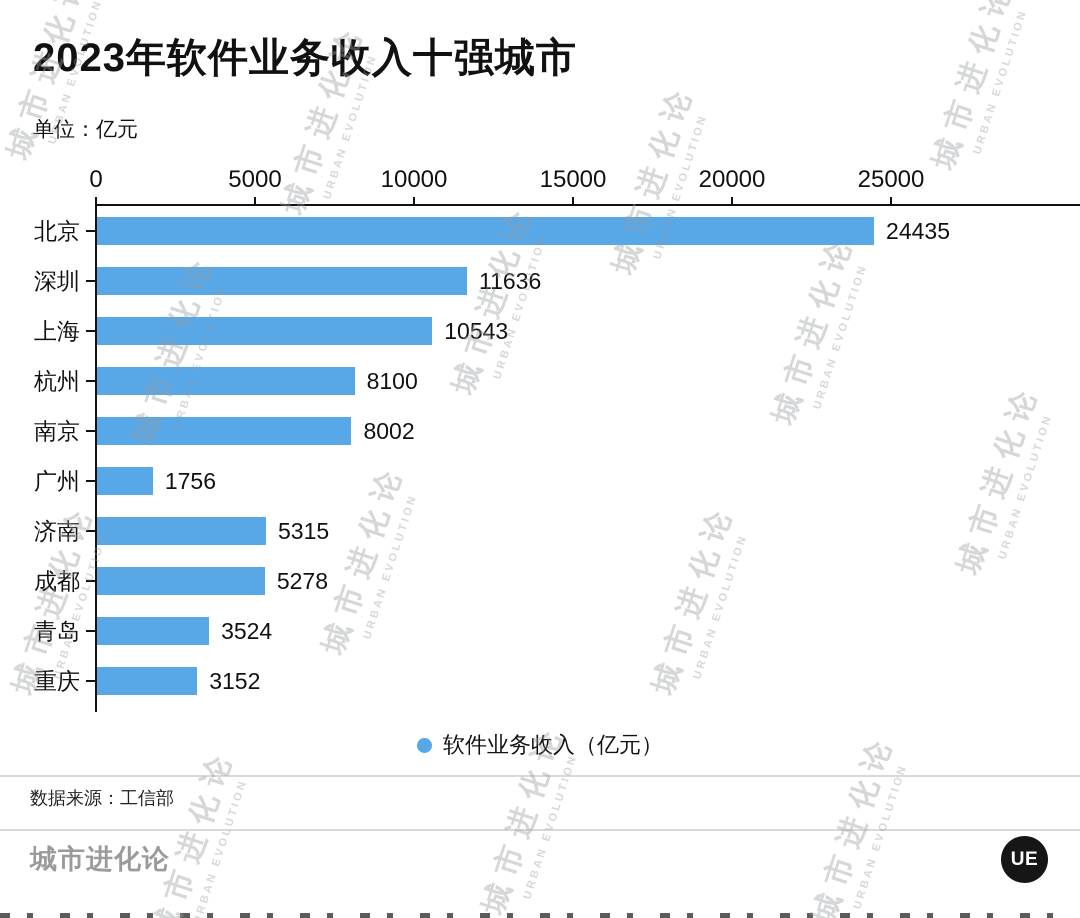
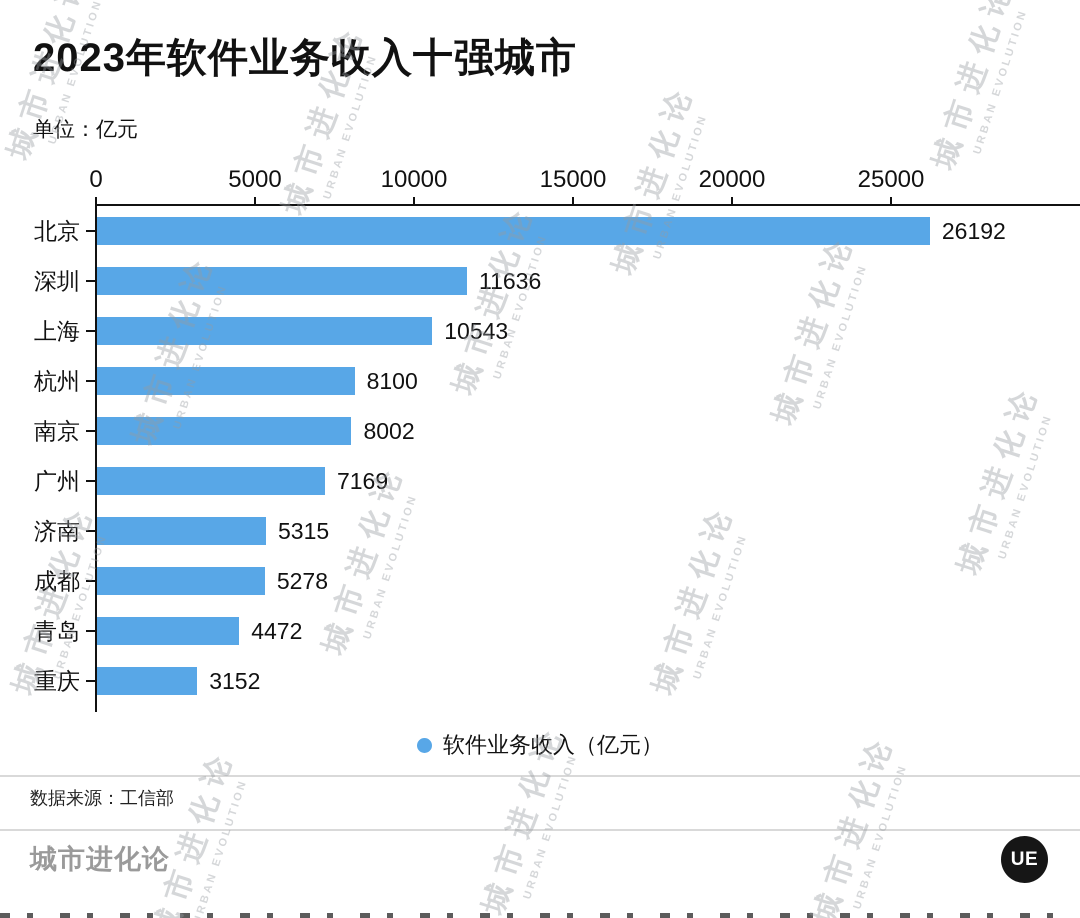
北京: 24435 -> 26192
广州: 1756 -> 7169
青岛: 3524 -> 4472
